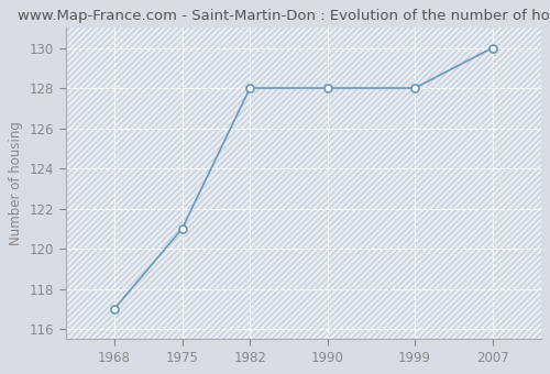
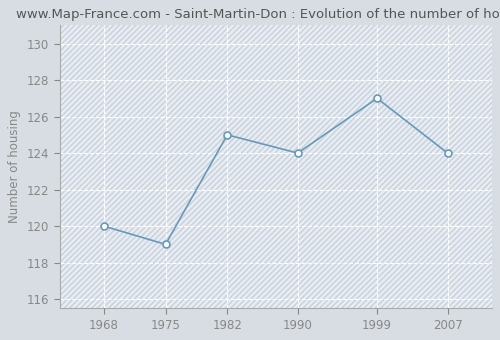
1968: 117 -> 120
1975: 121 -> 119
1982: 128 -> 125
1990: 128 -> 124
1999: 128 -> 127
2007: 130 -> 124
